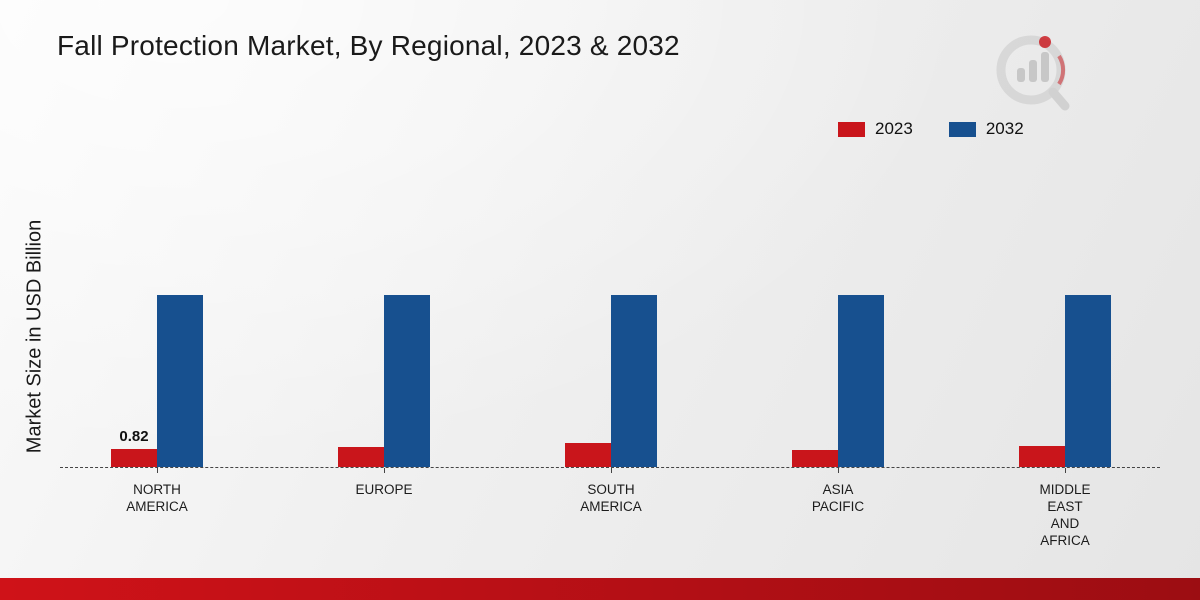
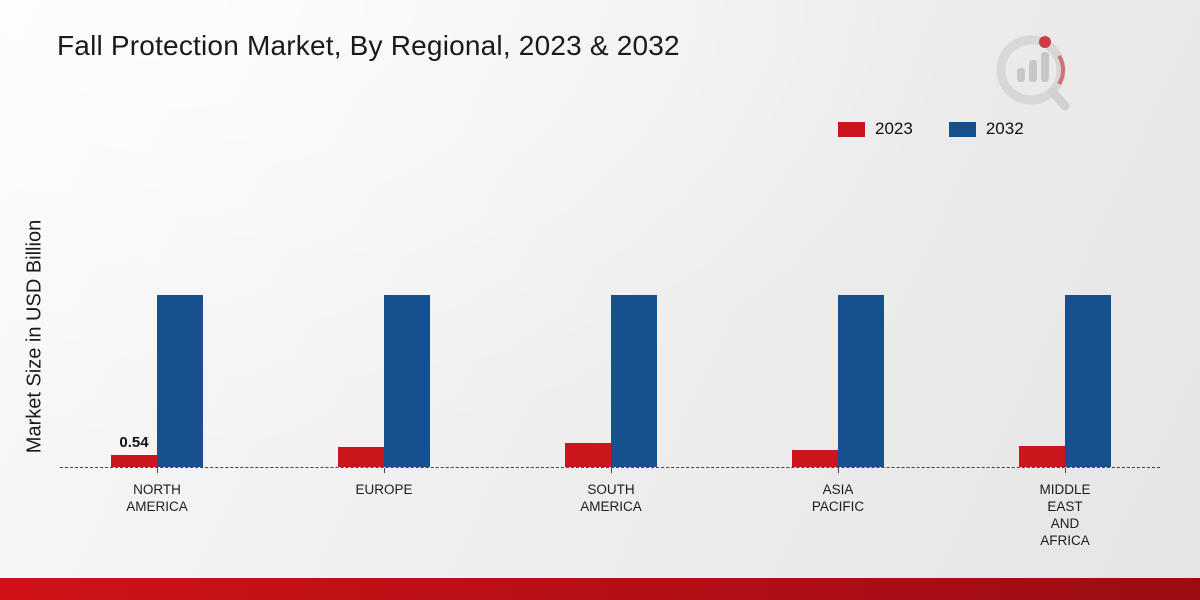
2023/NORTH AMERICA: 0.82 -> 0.54
